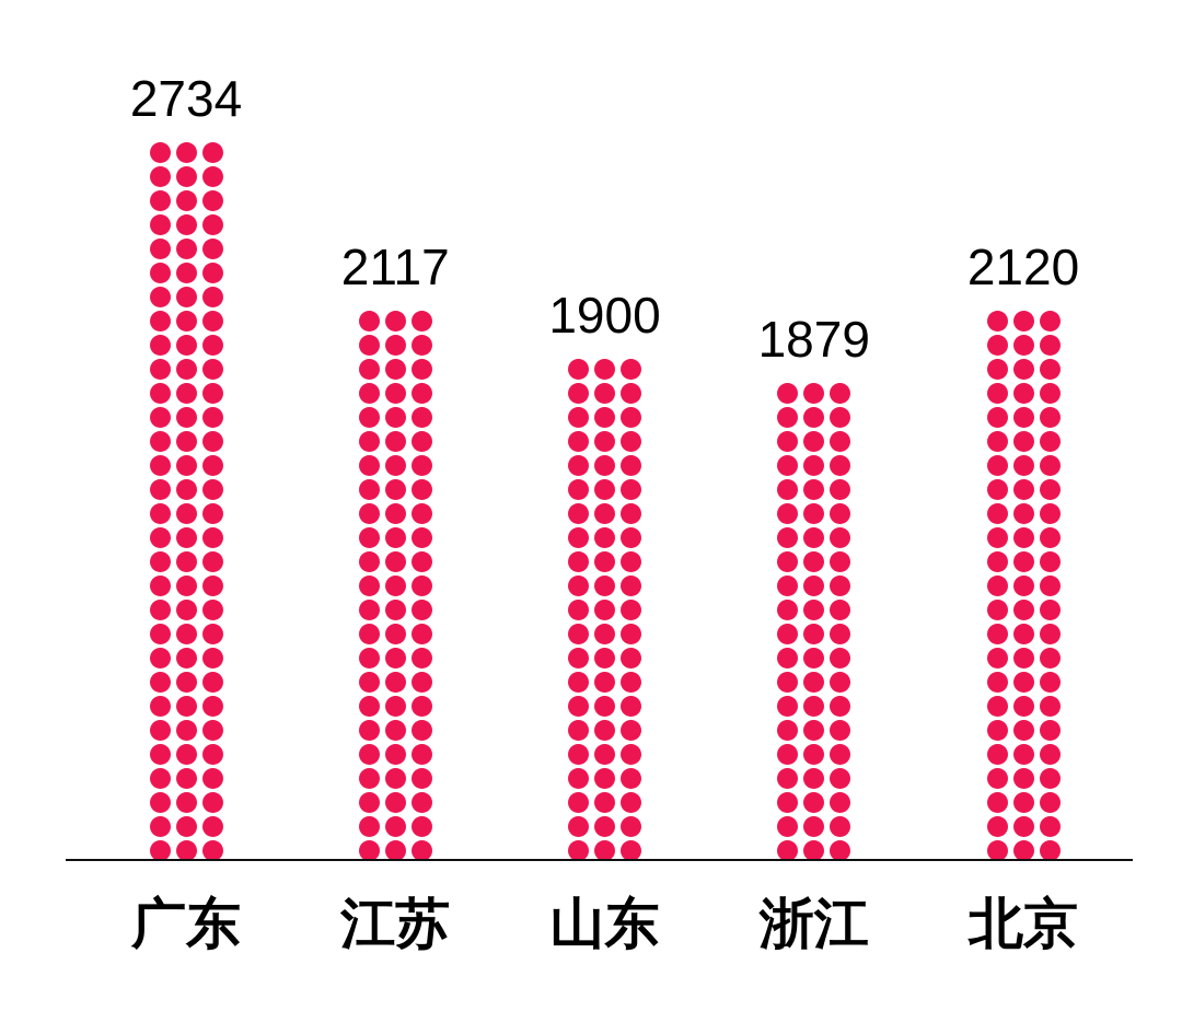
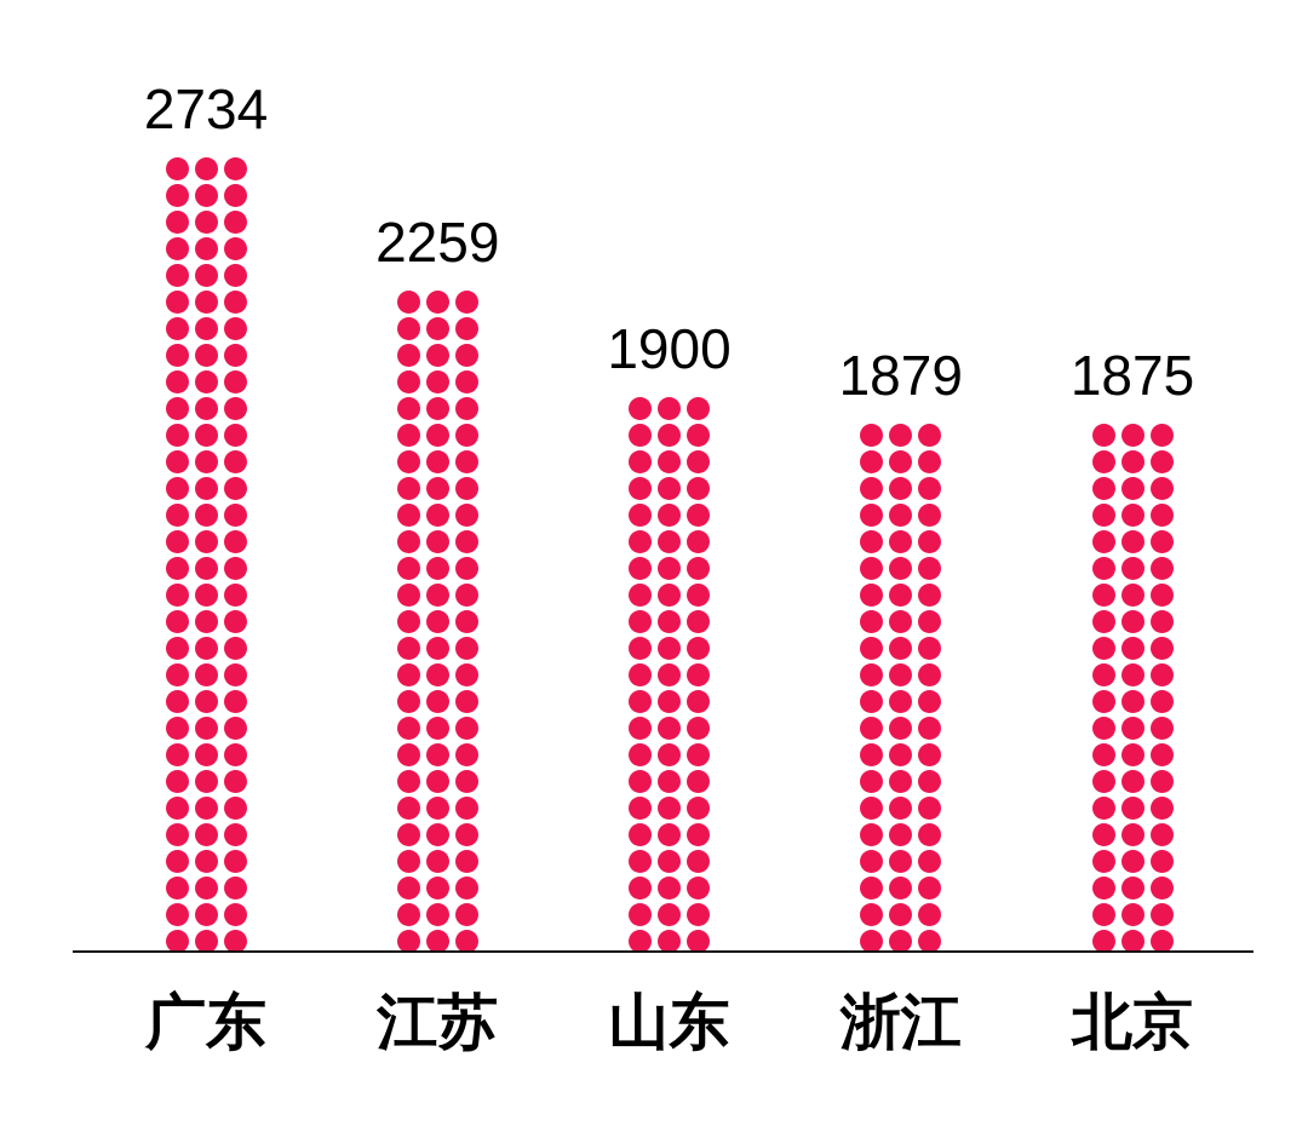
江苏: 2117 -> 2259
北京: 2120 -> 1875
